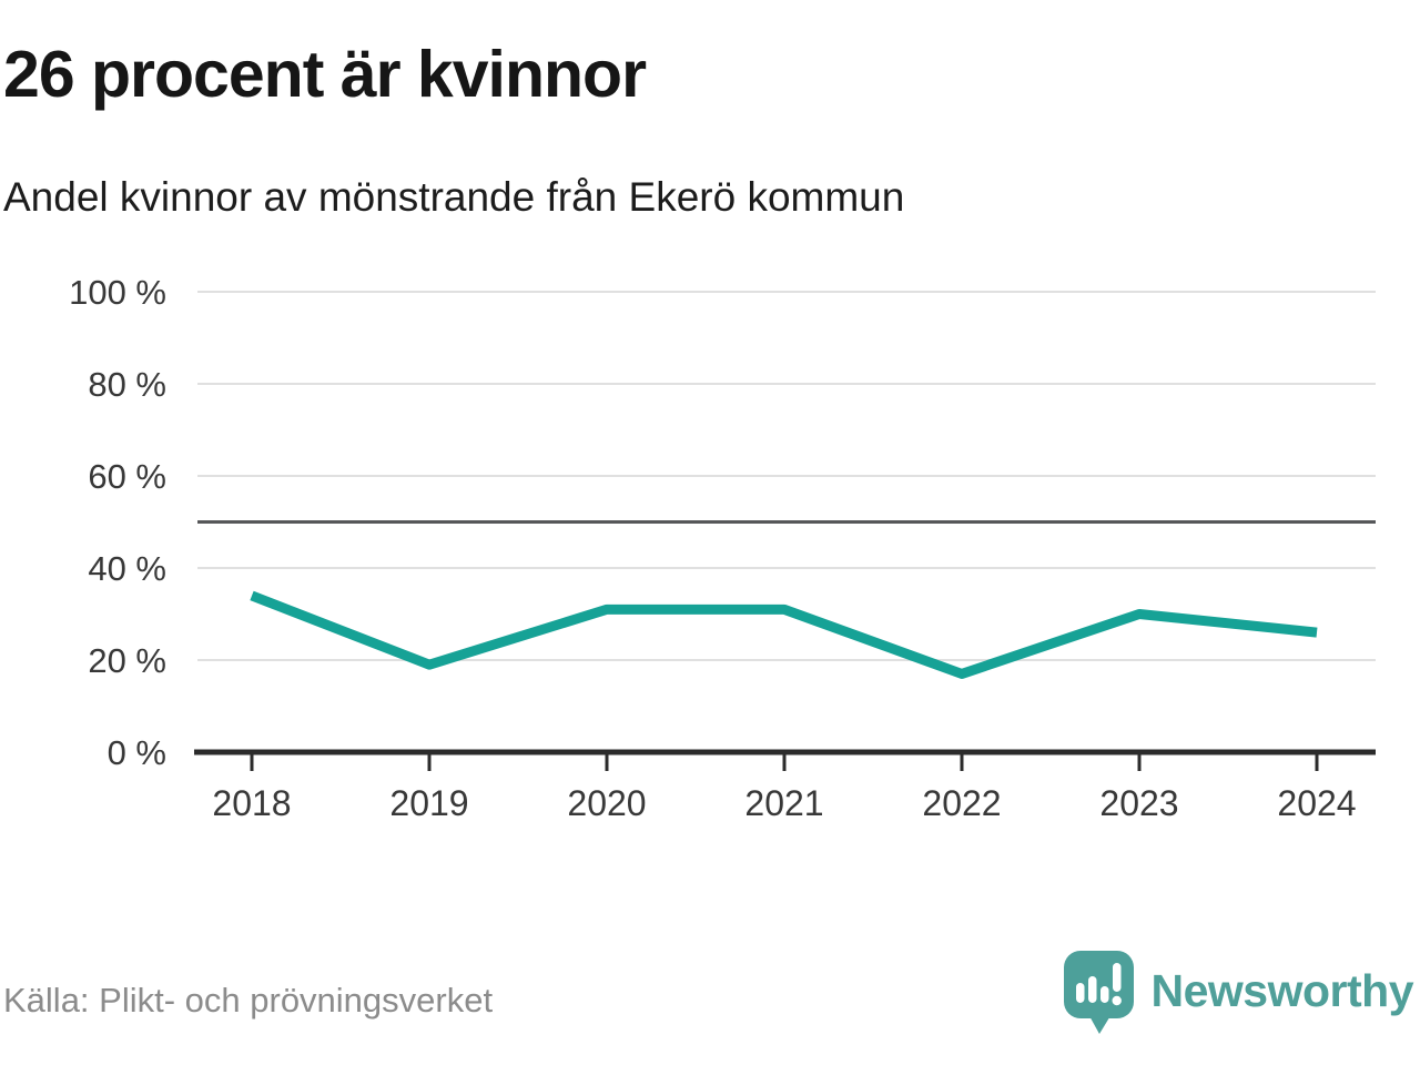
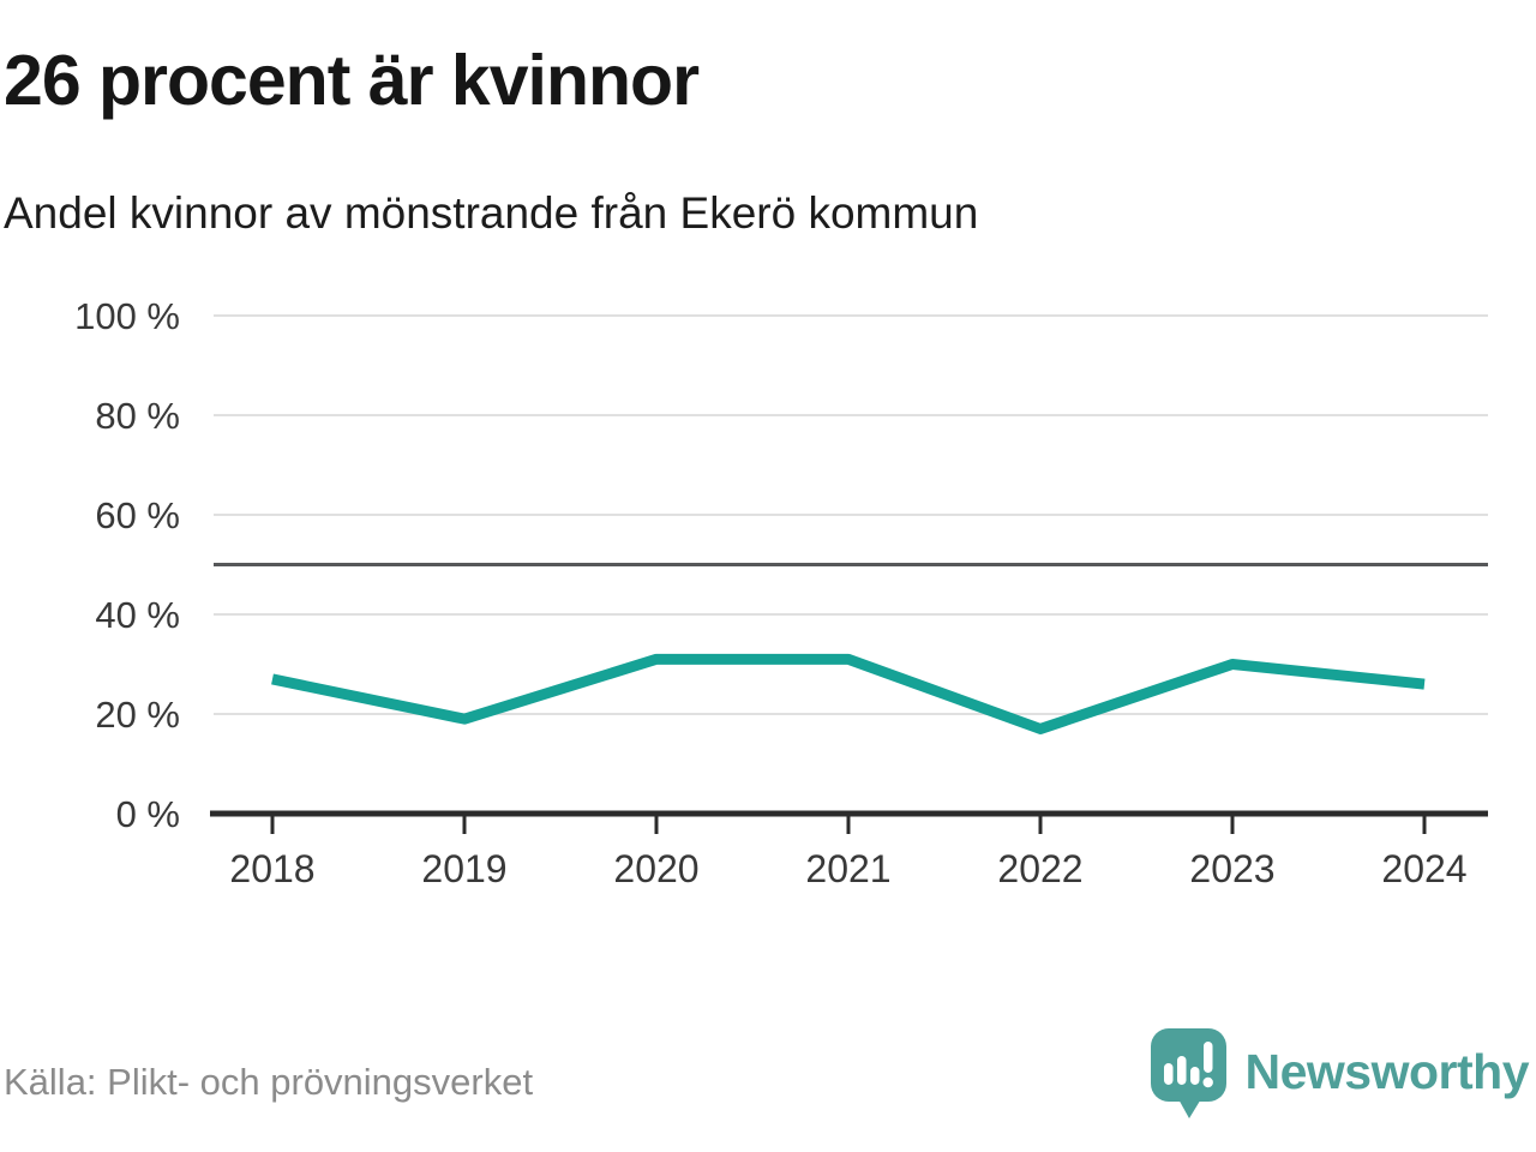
2018: 34% -> 27%
